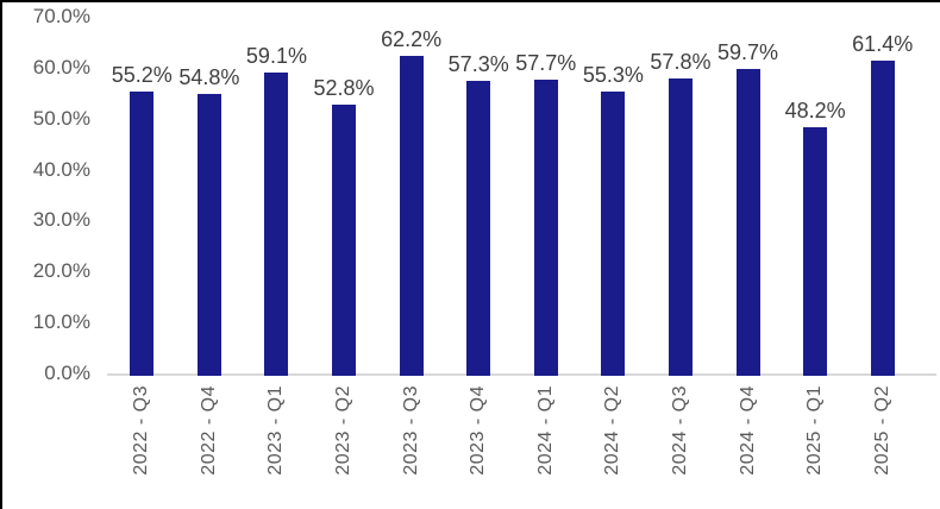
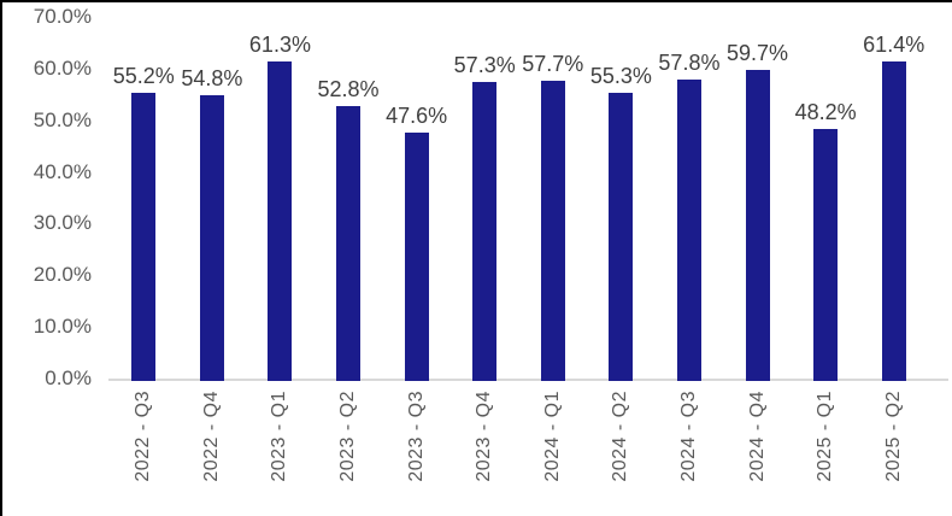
2023 - Q1: 59.1% -> 61.3%
2023 - Q3: 62.2% -> 47.6%
